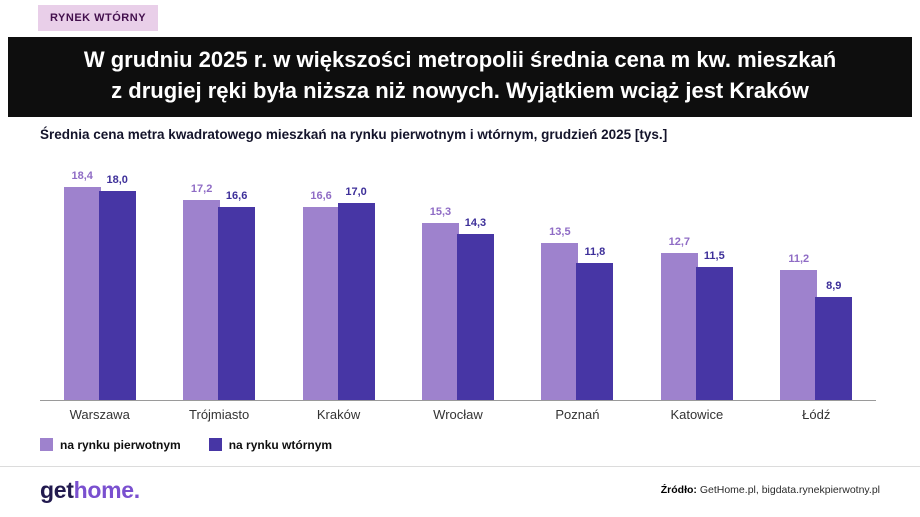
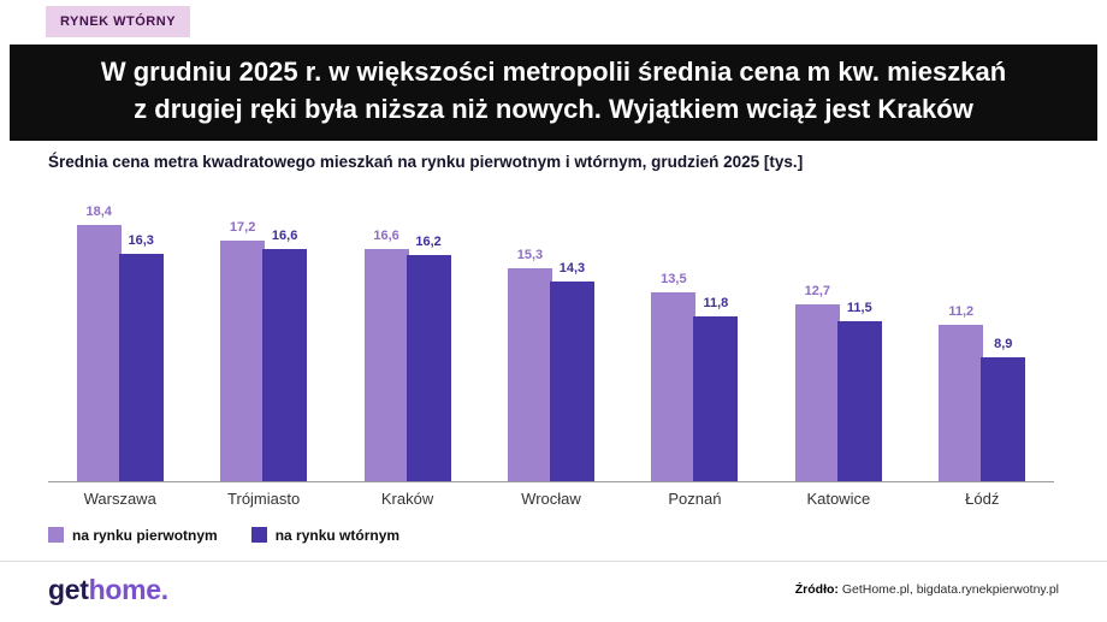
na rynku wtórnym/Warszawa: 18,0 -> 16,3
na rynku wtórnym/Kraków: 17,0 -> 16,2
